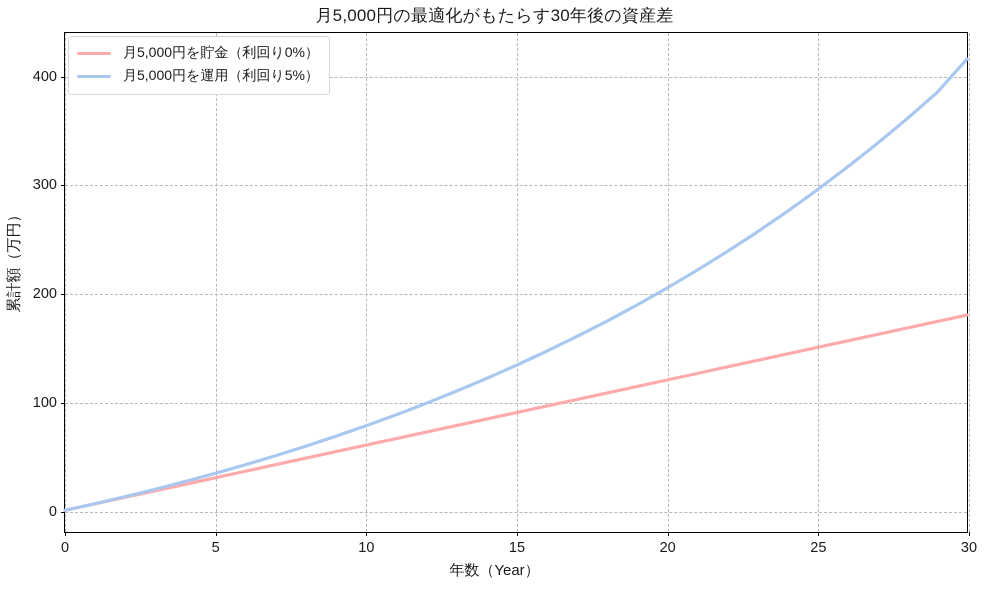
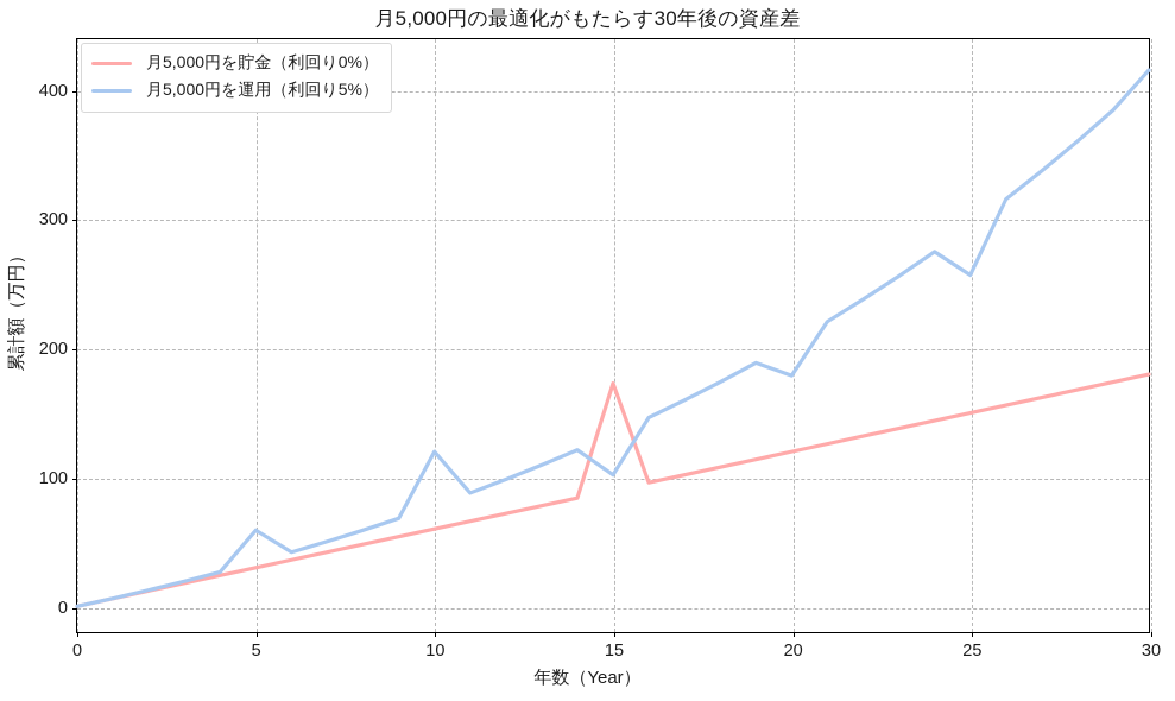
月5,000円を運用（利回り5%）/5: 34 -> 59
月5,000円を運用（利回り5%）/10: 78 -> 120
月5,000円を貯金（利回り0%）/15: 90 -> 173
月5,000円を運用（利回り5%）/15: 134 -> 102
月5,000円を運用（利回り5%）/20: 204 -> 179
月5,000円を運用（利回り5%）/25: 295 -> 257
